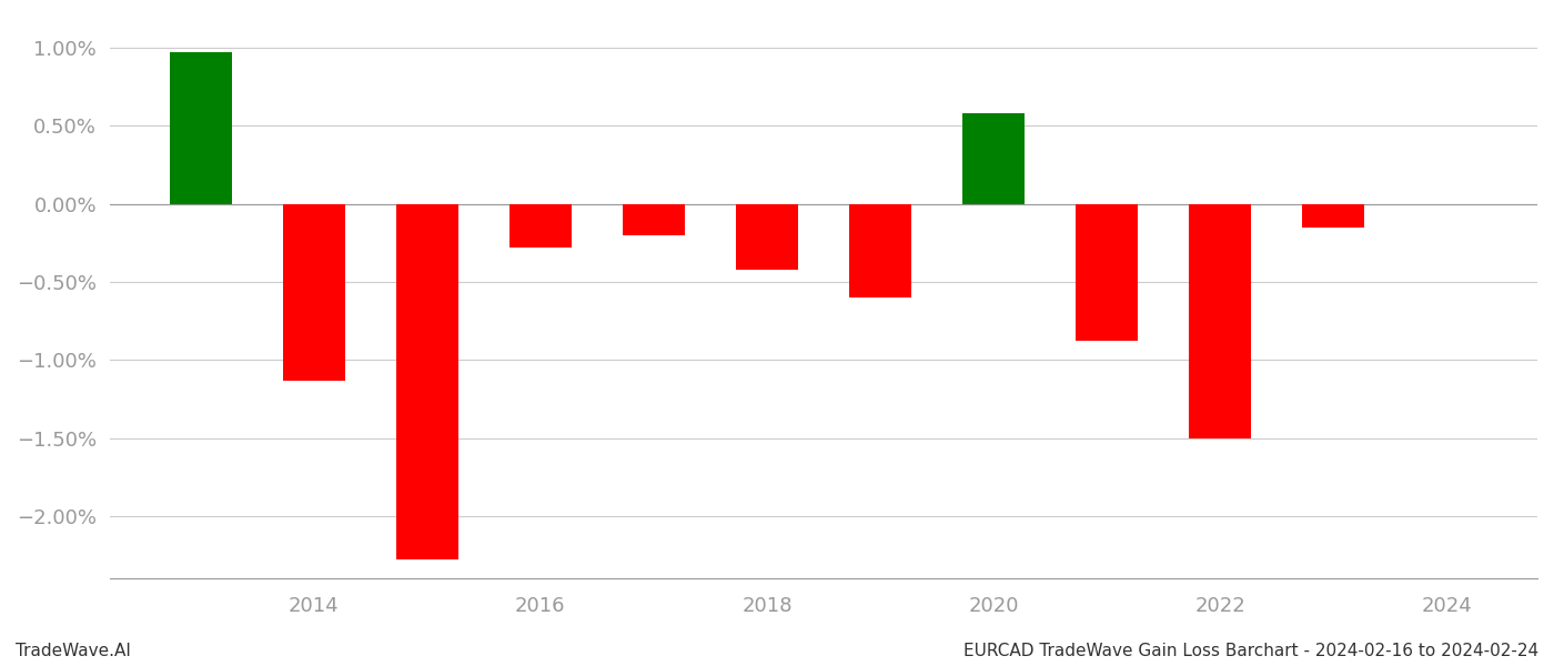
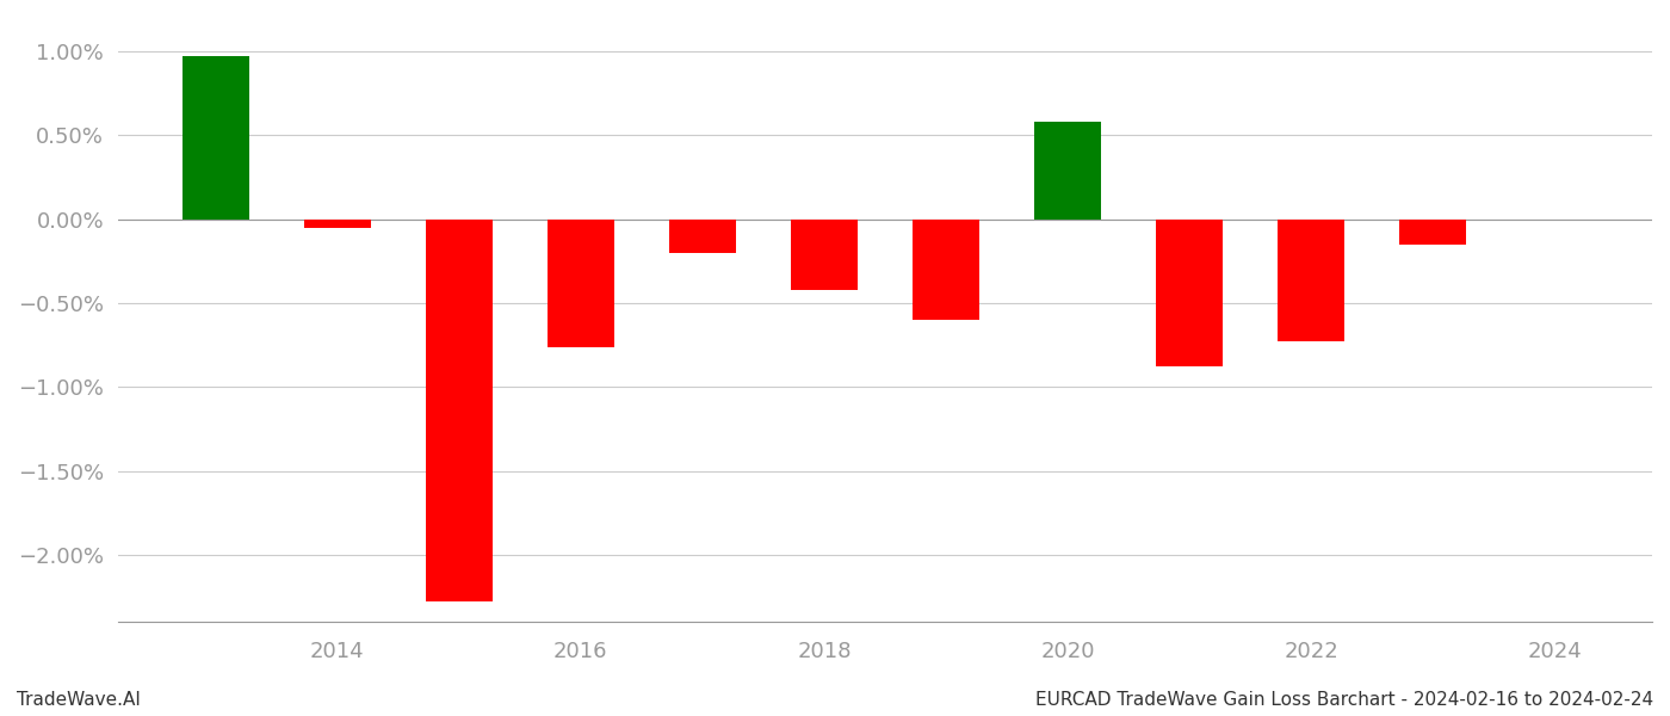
2014: -1.13% -> -0.05%
2016: -0.28% -> -0.76%
2022: -1.50% -> -0.73%
